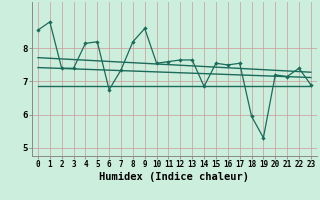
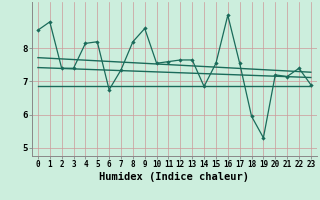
16: 7.50 -> 9.00
